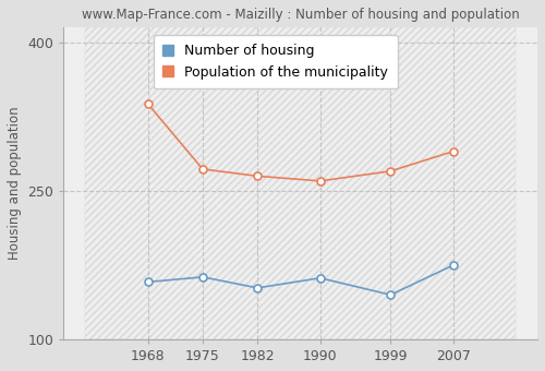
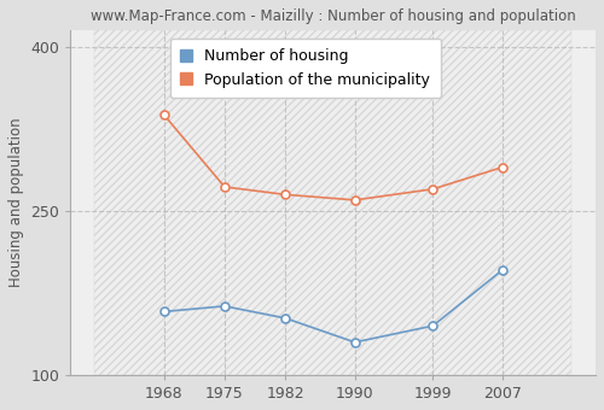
Number of housing/1990: 162 -> 130
Number of housing/2007: 175 -> 196
